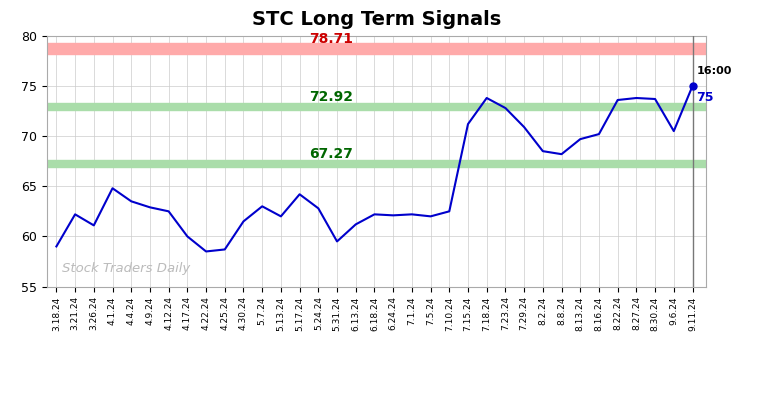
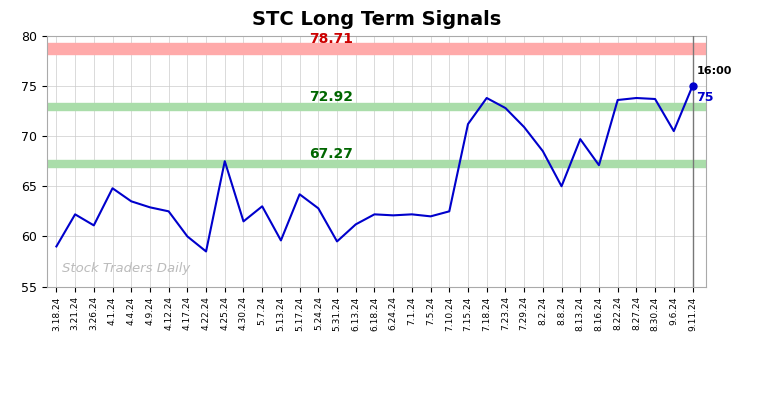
4.25.24: 58.7 -> 67.5
5.13.24: 62.0 -> 59.6
8.8.24: 68.2 -> 65.0
8.16.24: 70.2 -> 67.1
